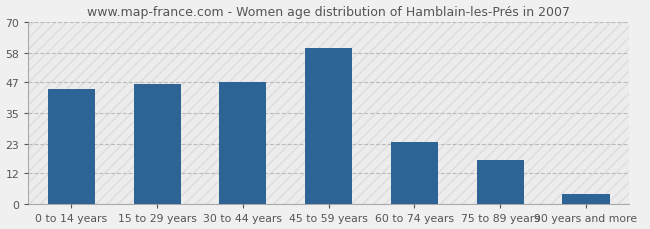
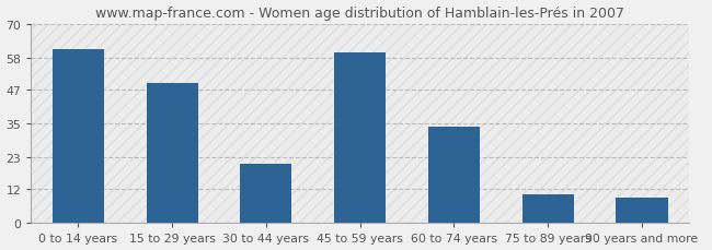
0 to 14 years: 44 -> 61
15 to 29 years: 46 -> 49
30 to 44 years: 47 -> 21
60 to 74 years: 24 -> 34
75 to 89 years: 17 -> 10
90 years and more: 4 -> 9
